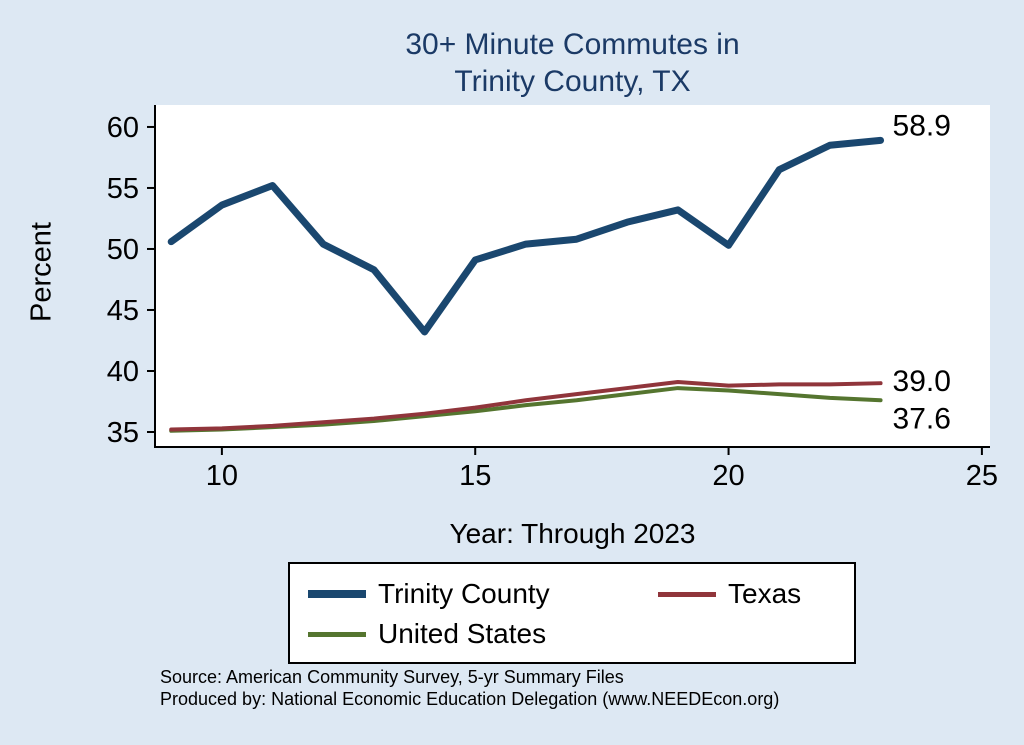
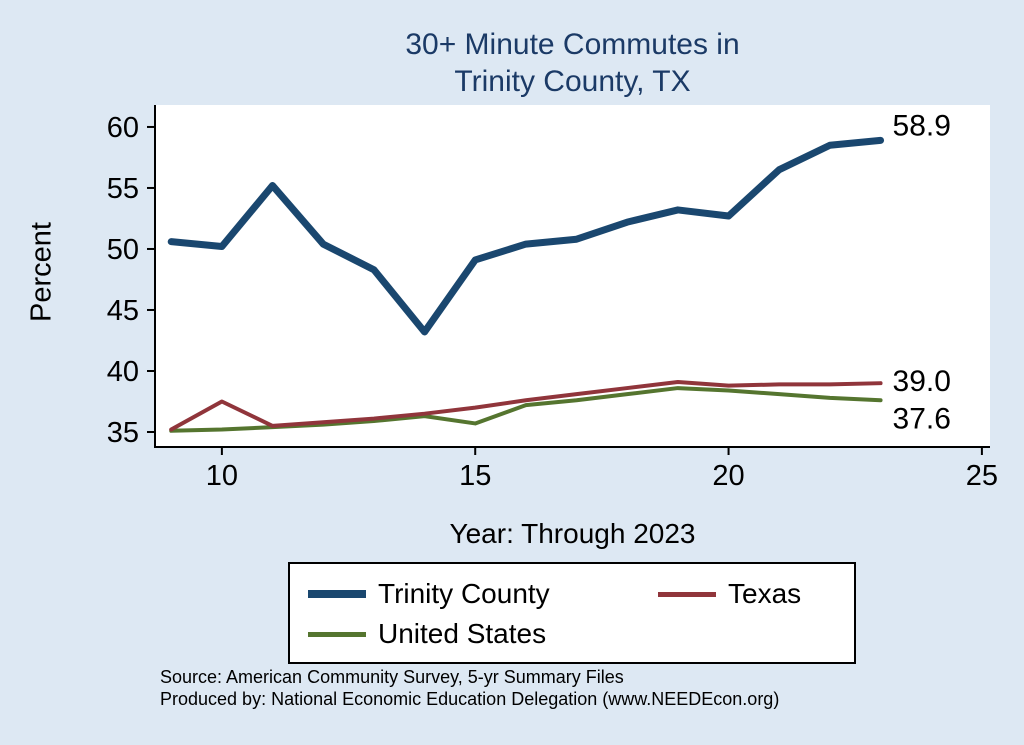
Trinity County/10: 53.6 -> 50.2
Texas/10: 35.3 -> 37.5
United States/15: 36.7 -> 35.7
Trinity County/20: 50.3 -> 52.7
